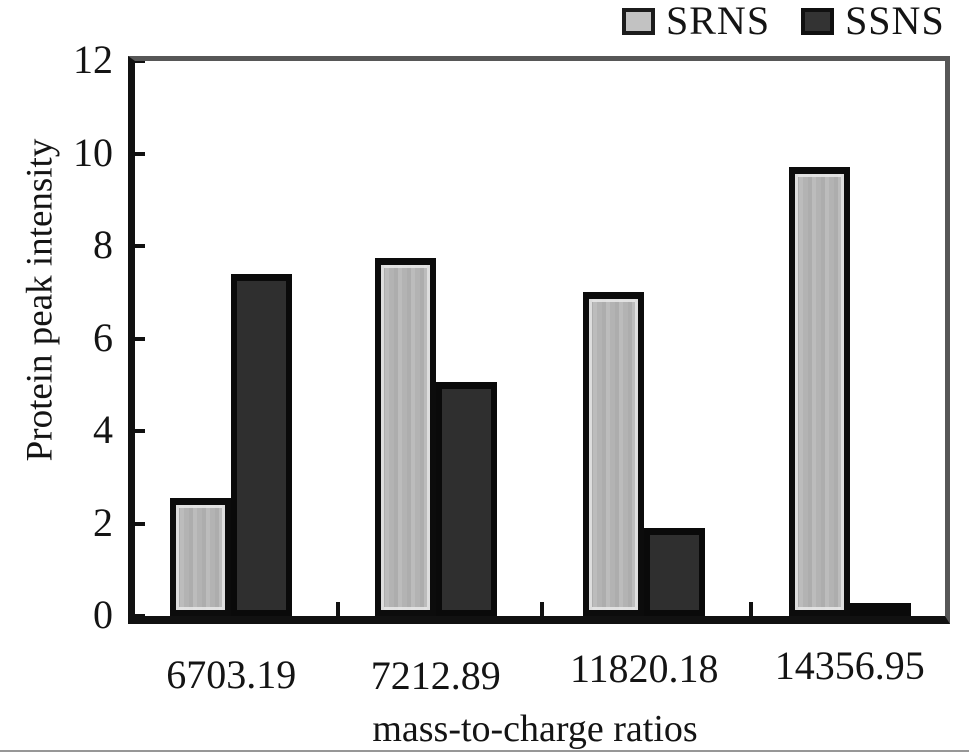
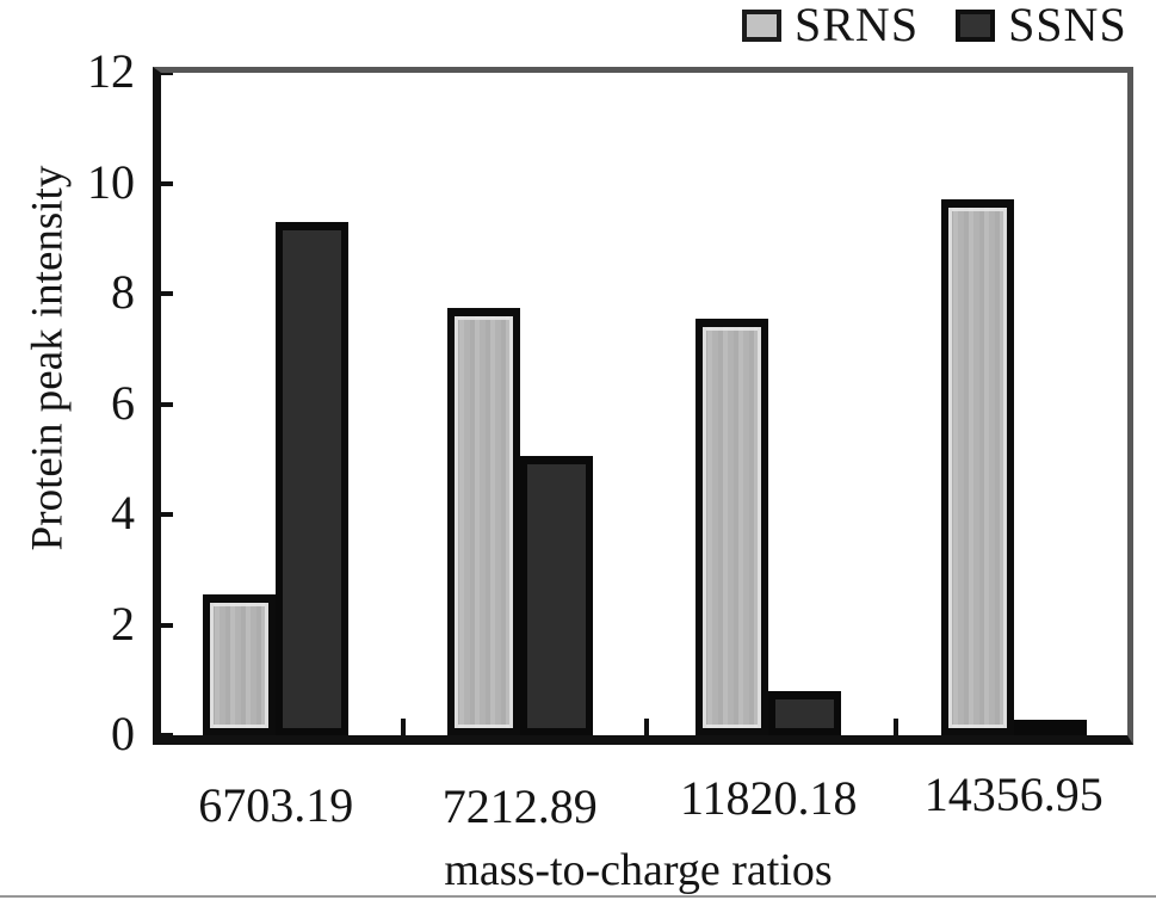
SSNS/6703.19: 7.4 -> 9.3
SRNS/11820.18: 7.0 -> 7.5
SSNS/11820.18: 1.9 -> 0.8
